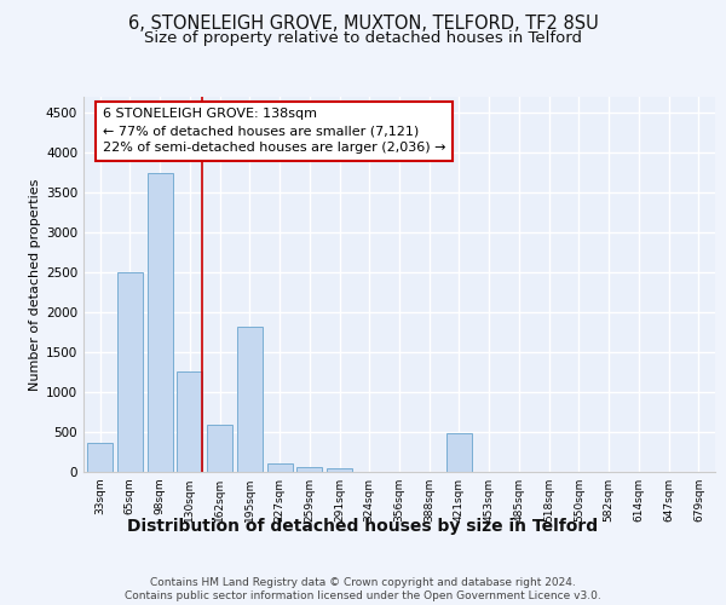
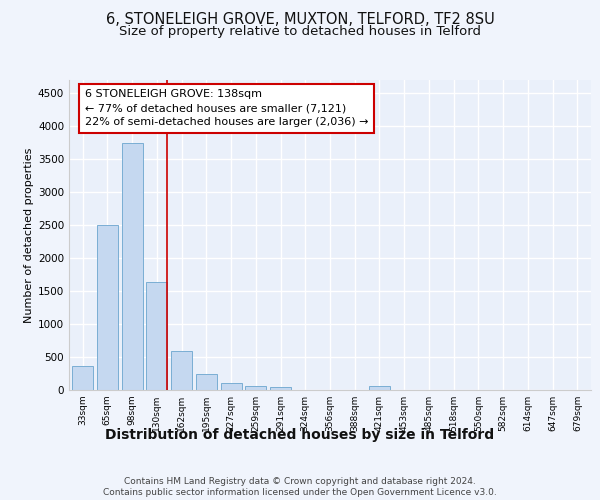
130sqm: 1260 -> 1640
195sqm: 1820 -> 240
421sqm: 480 -> 60
